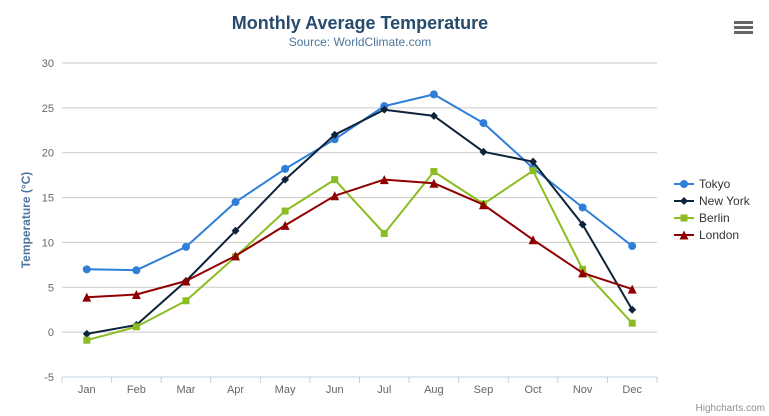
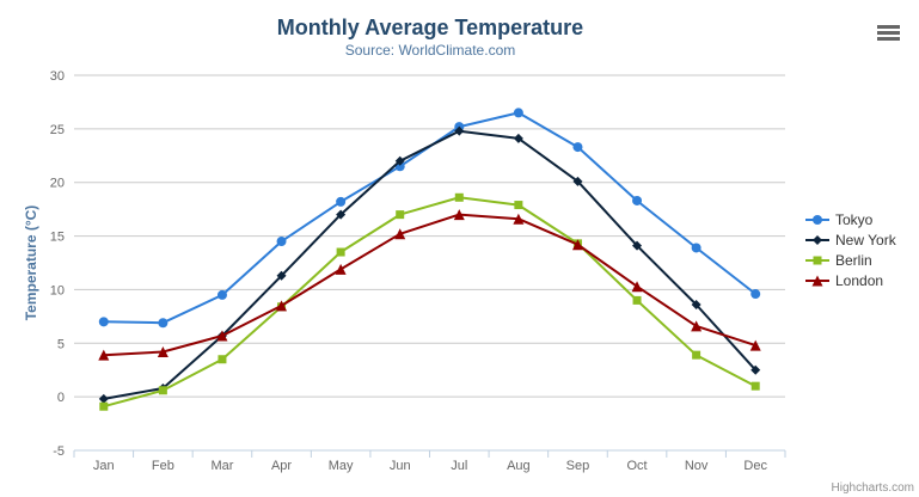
Berlin/Jul: 11 -> 19
New York/Oct: 19 -> 14
Berlin/Oct: 18 -> 9
New York/Nov: 12 -> 9
Berlin/Nov: 7 -> 4
